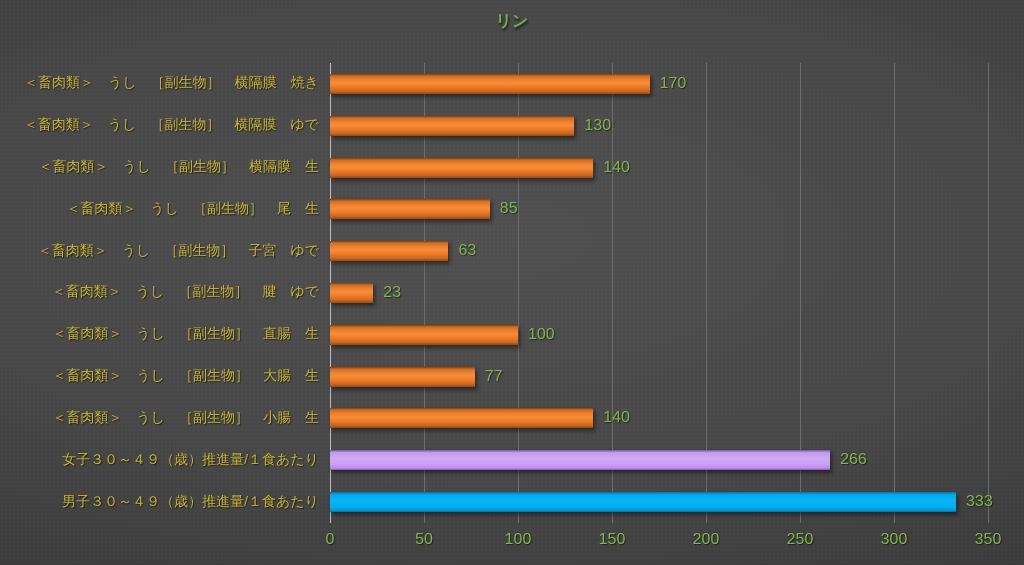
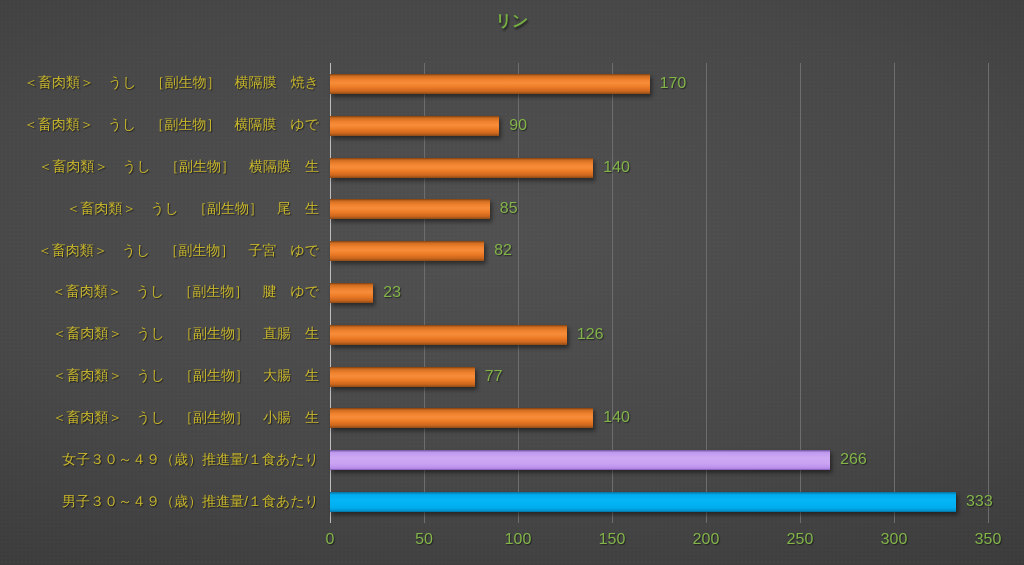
＜畜肉類＞ うし ［副生物］ 横隔膜 ゆで: 130 -> 90
＜畜肉類＞ うし ［副生物］ 子宮 ゆで: 63 -> 82
＜畜肉類＞ うし ［副生物］ 直腸 生: 100 -> 126
